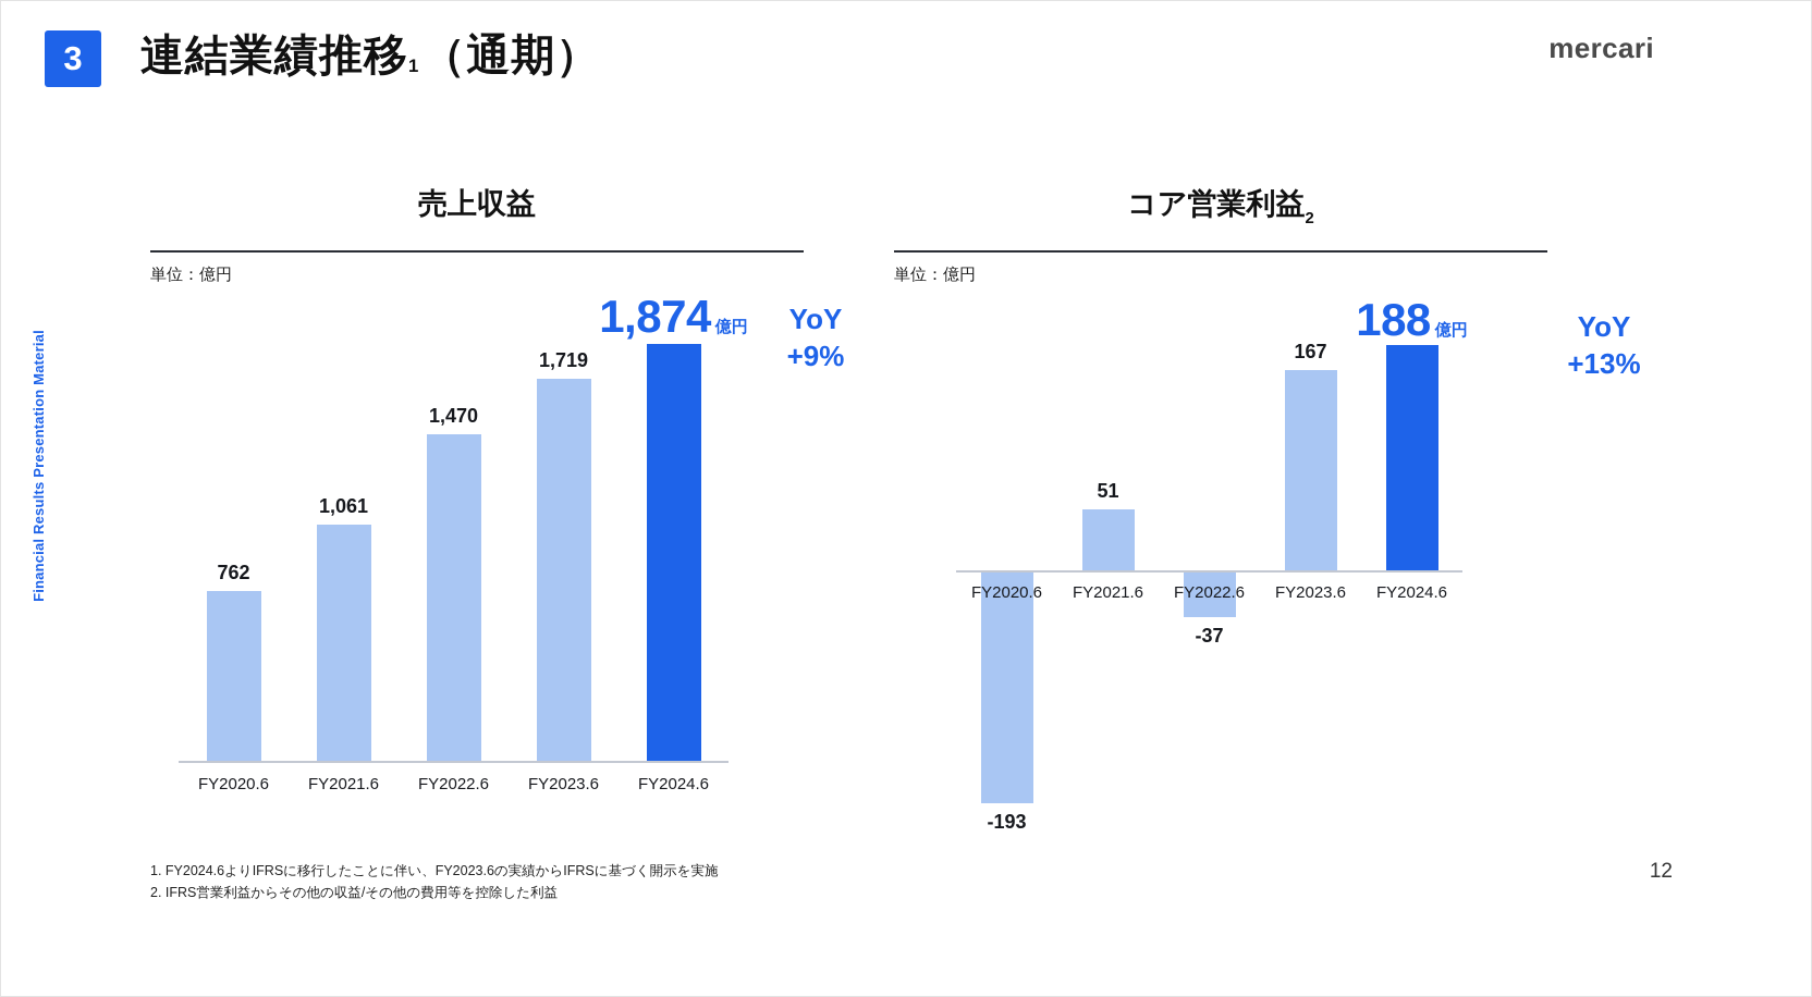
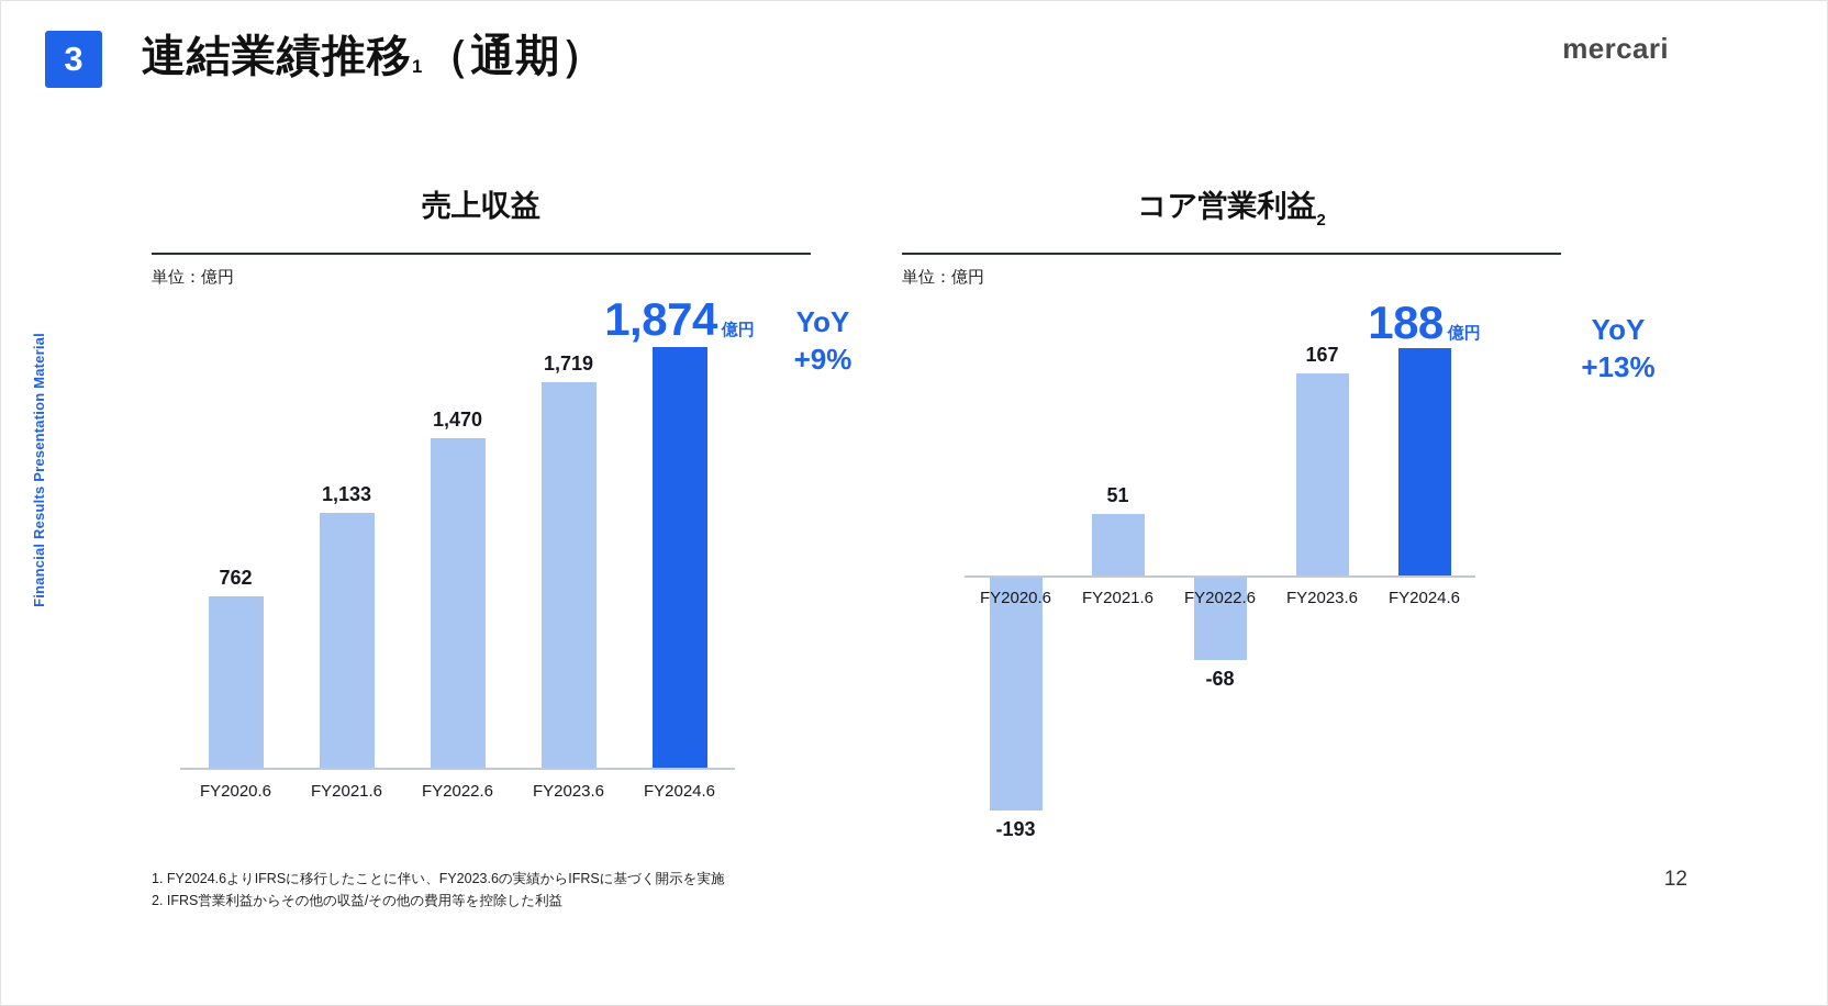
売上収益/FY2021.6: 1,061 -> 1,133
コア営業利益/FY2022.6: -37 -> -68
